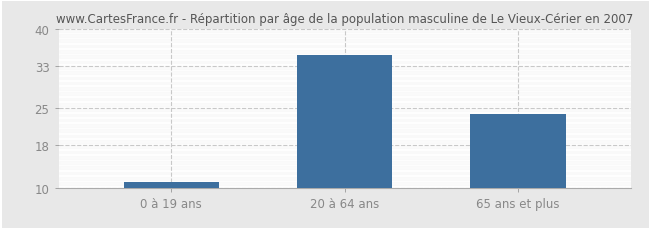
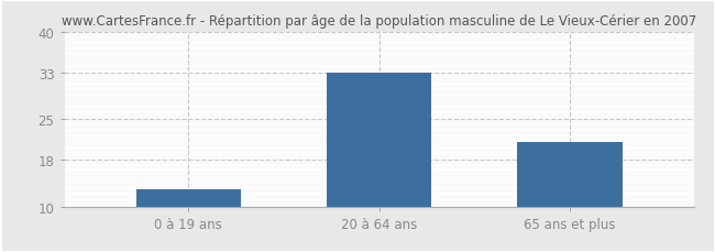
0 à 19 ans: 11 -> 13
20 à 64 ans: 35 -> 33
65 ans et plus: 24 -> 21
